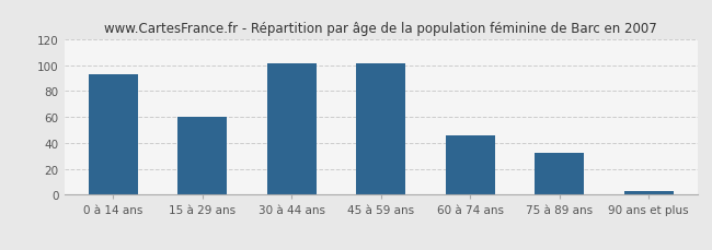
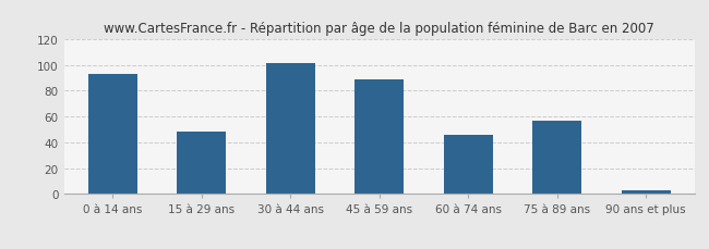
15 à 29 ans: 60 -> 48
45 à 59 ans: 101 -> 89
75 à 89 ans: 32 -> 57
